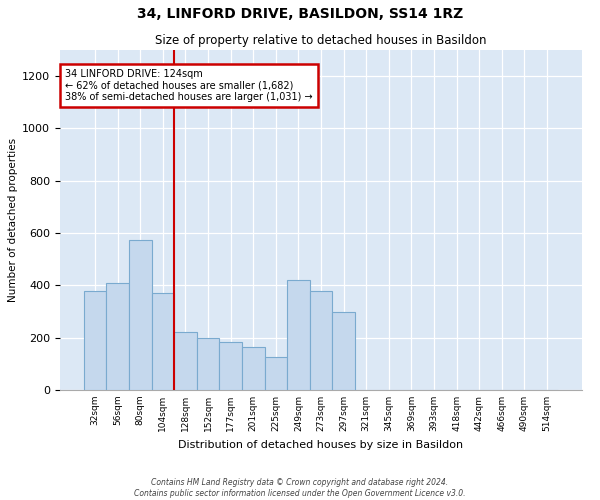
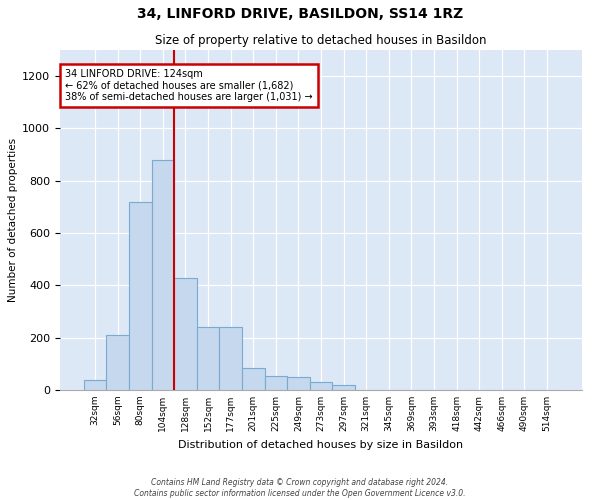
32sqm: 380 -> 40
56sqm: 410 -> 210
80sqm: 575 -> 720
104sqm: 370 -> 880
128sqm: 220 -> 430
152sqm: 200 -> 240
177sqm: 185 -> 240
201sqm: 165 -> 85
225sqm: 125 -> 55
249sqm: 420 -> 50
273sqm: 380 -> 30
297sqm: 300 -> 20
